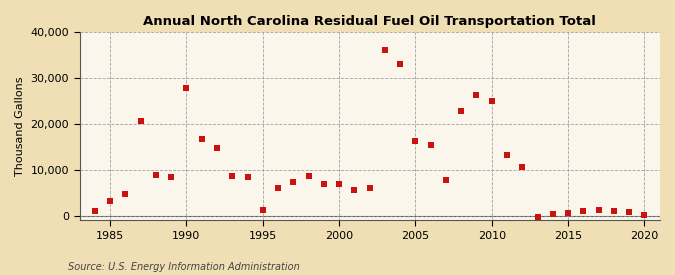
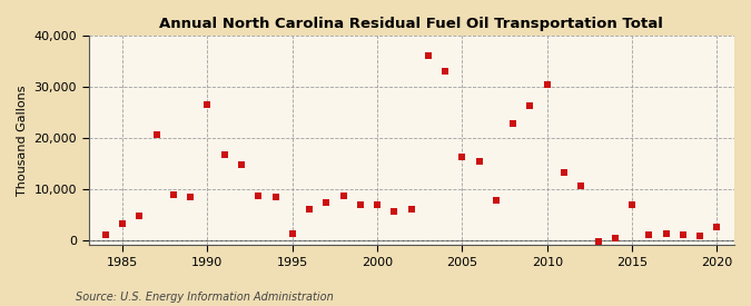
1990: 27,800 -> 26,500
2010: 25,000 -> 30,500
2015: 500 -> 7,000
2020: 200 -> 2,500
